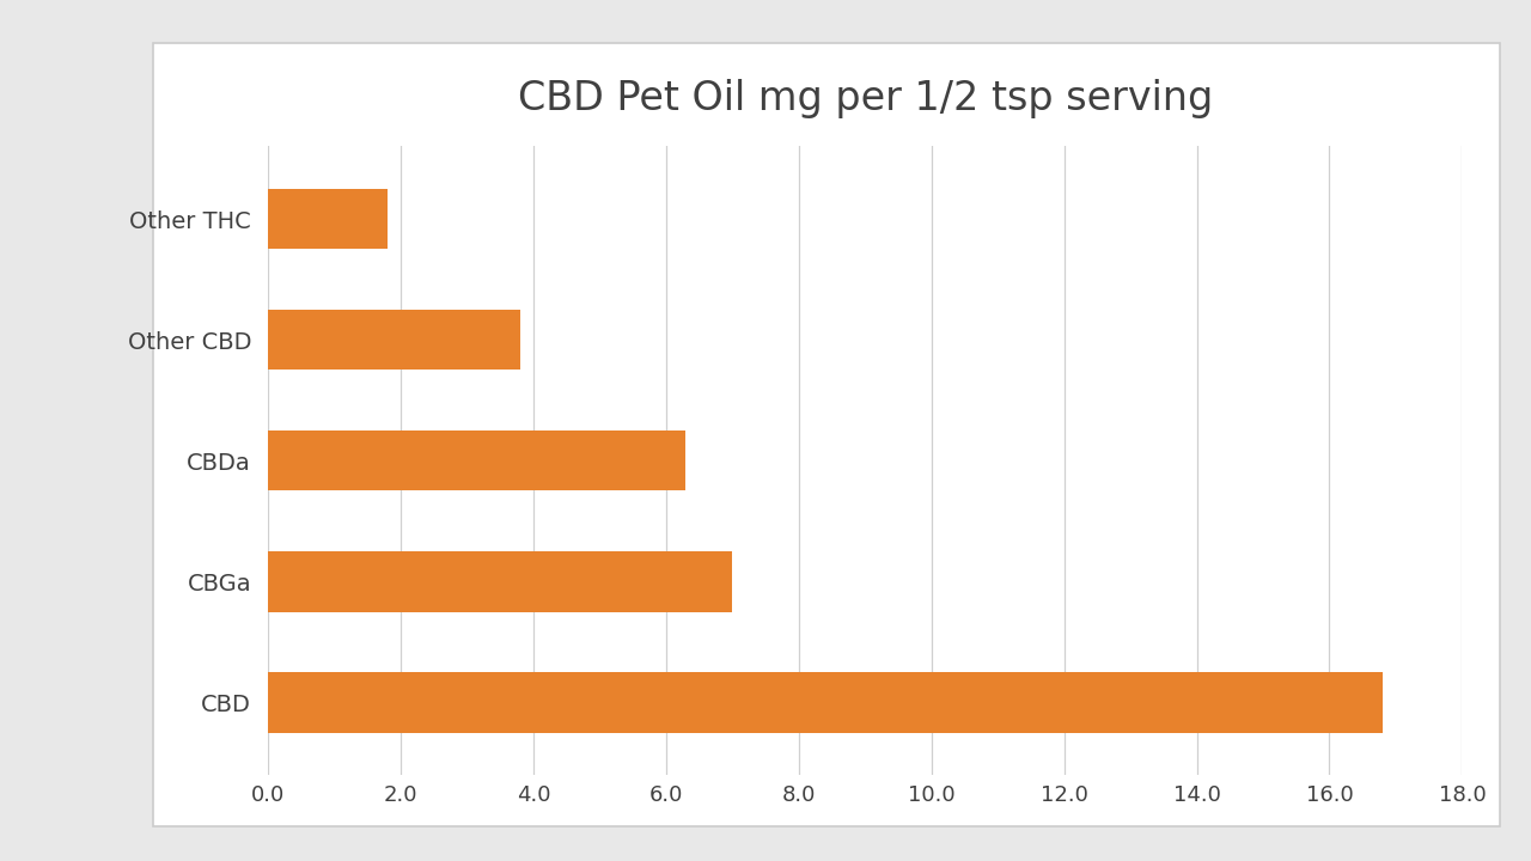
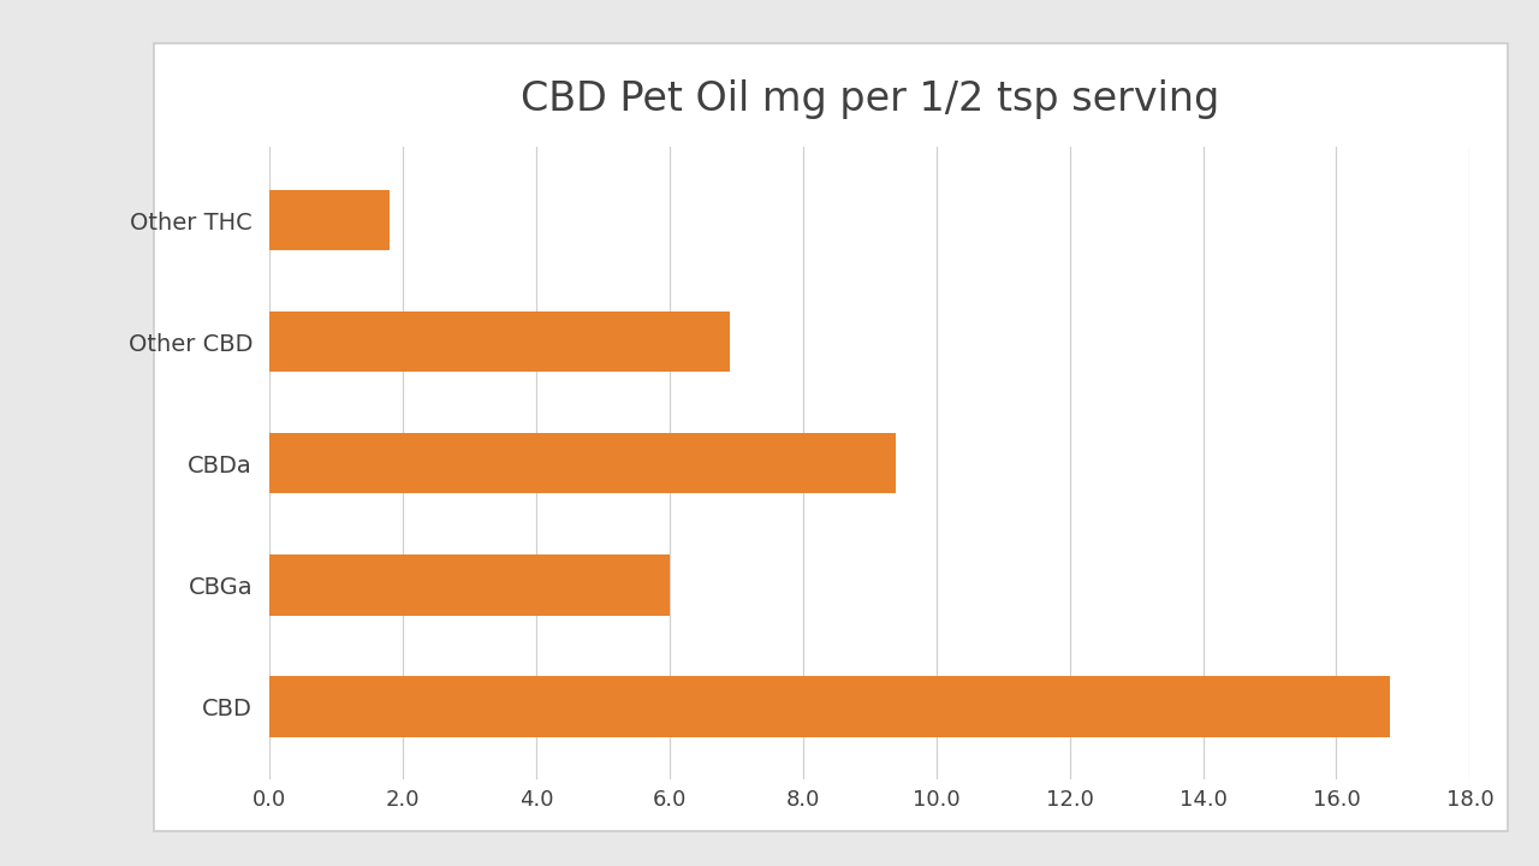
Other CBD: 3.8 -> 6.9
CBDa: 6.3 -> 9.4
CBGa: 7.0 -> 6.0
